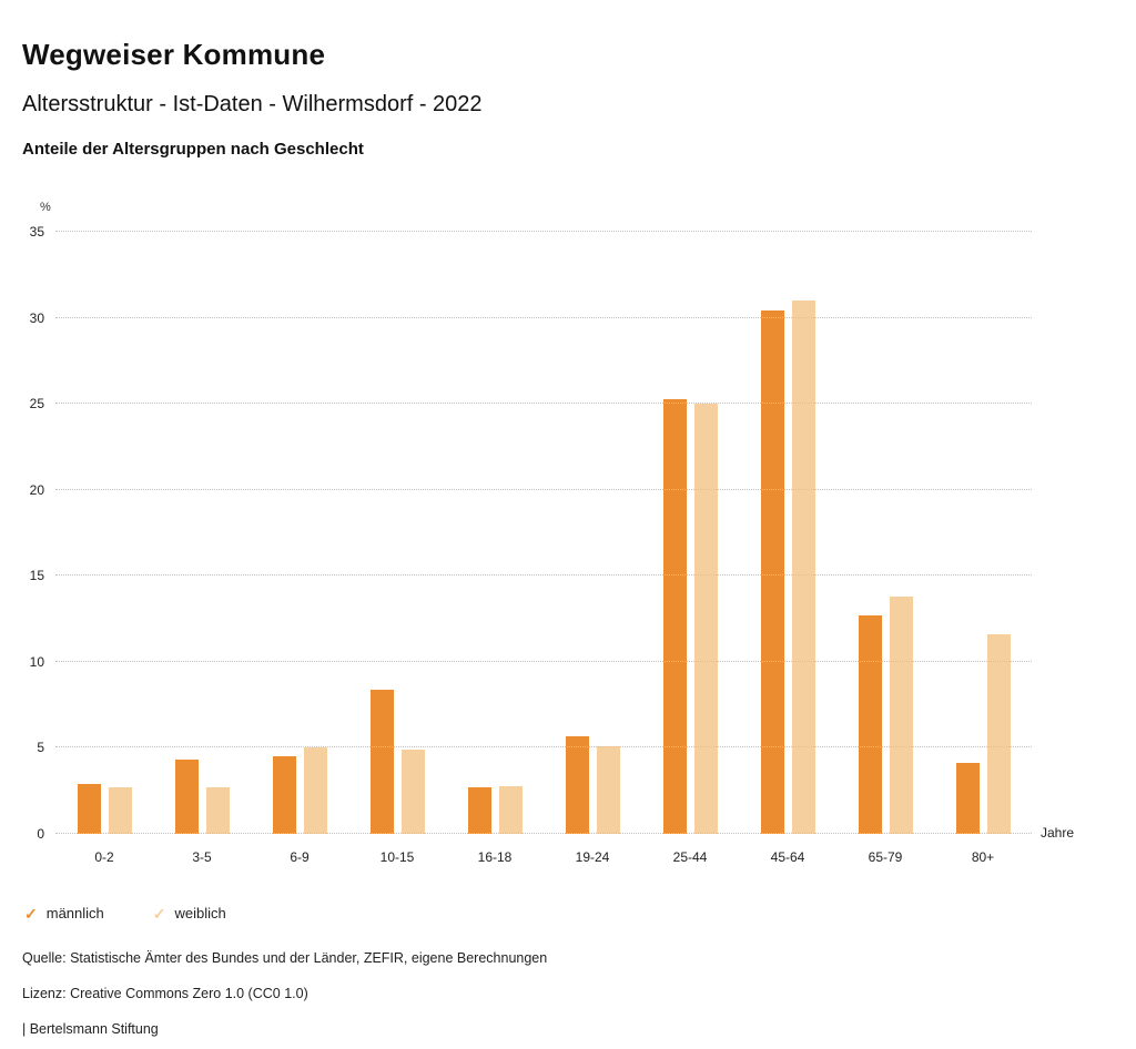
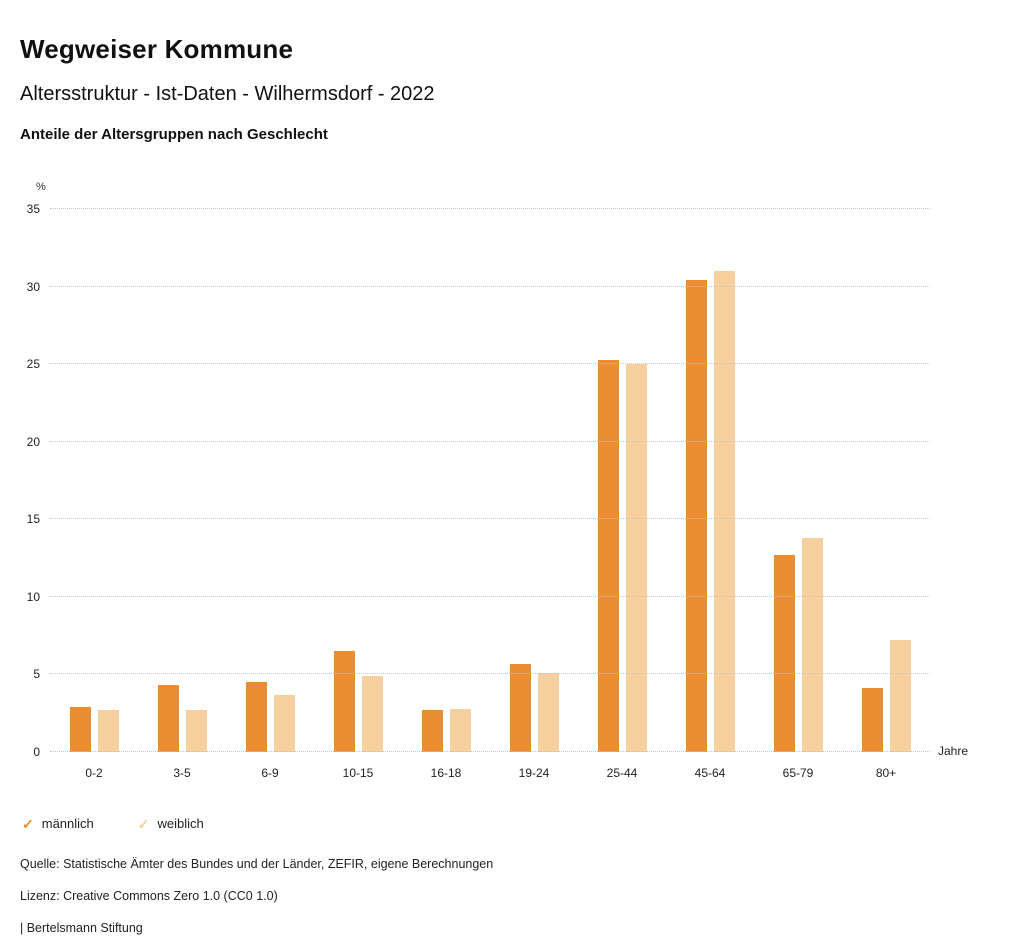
weiblich/6-9: 5.0 -> 3.7
männlich/10-15: 8.4 -> 6.5
weiblich/80+: 11.6 -> 7.2
